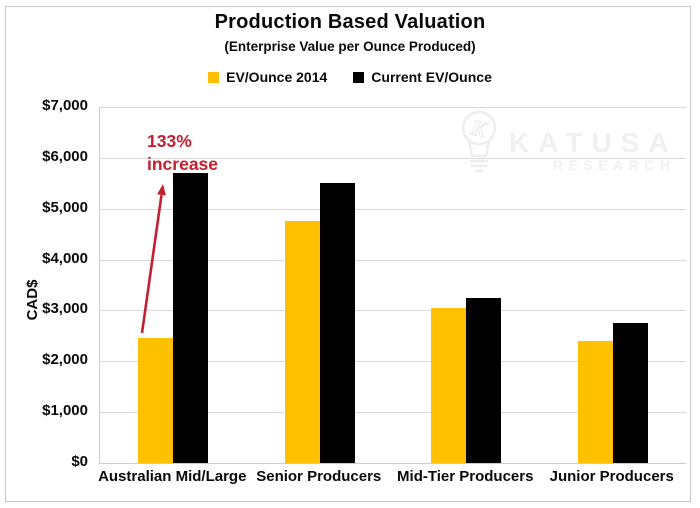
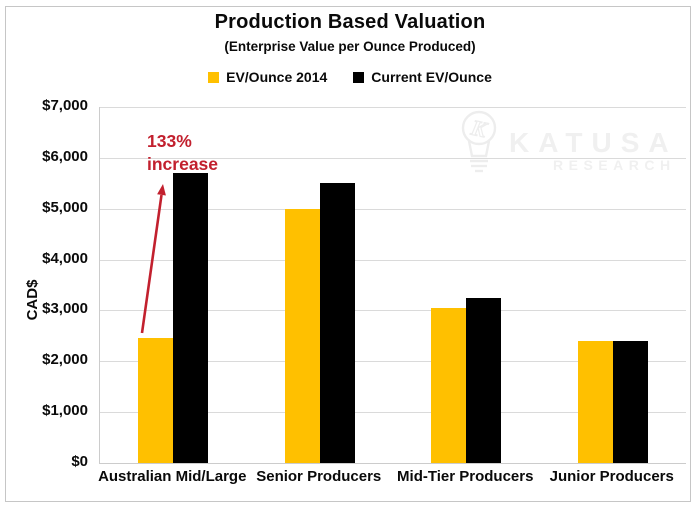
EV/Ounce 2014/Senior Producers: $4800 -> $5000
Current EV/Ounce/Junior Producers: $2800 -> $2400
